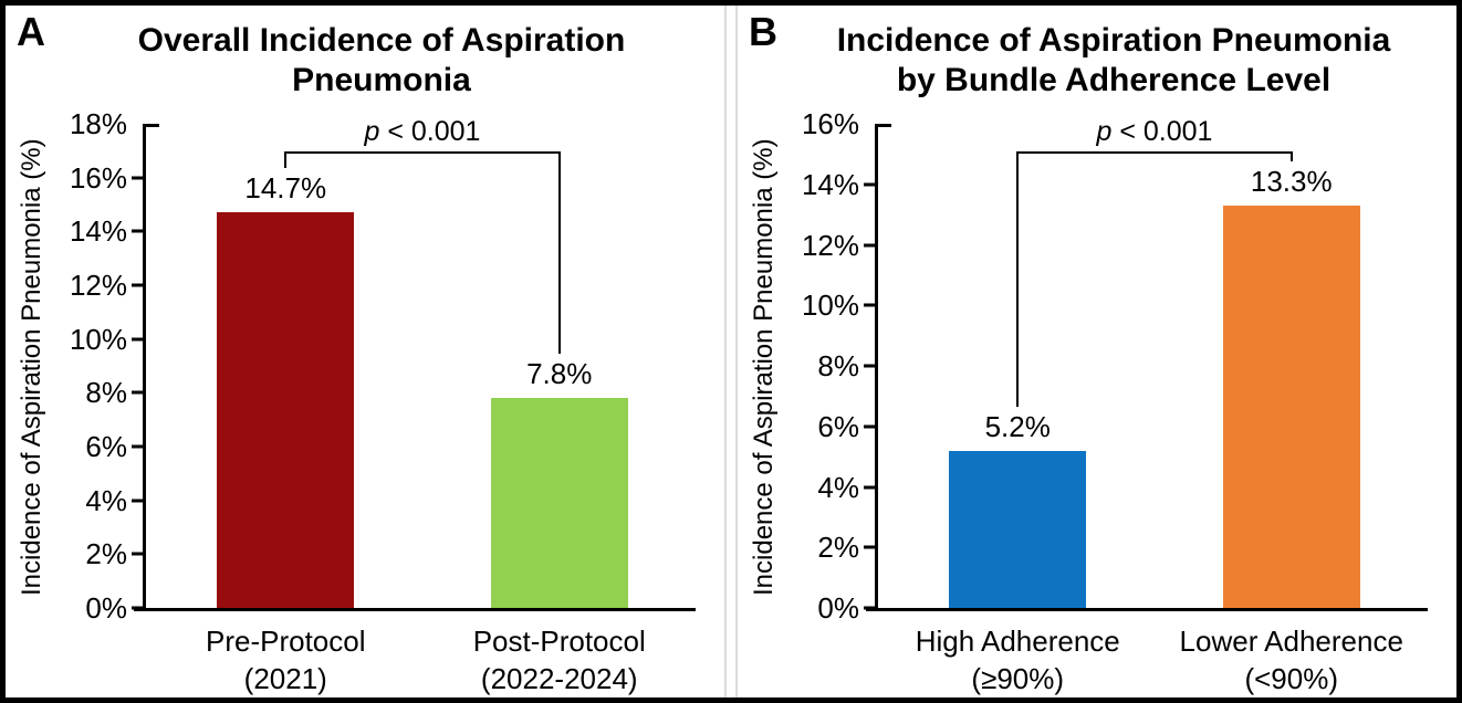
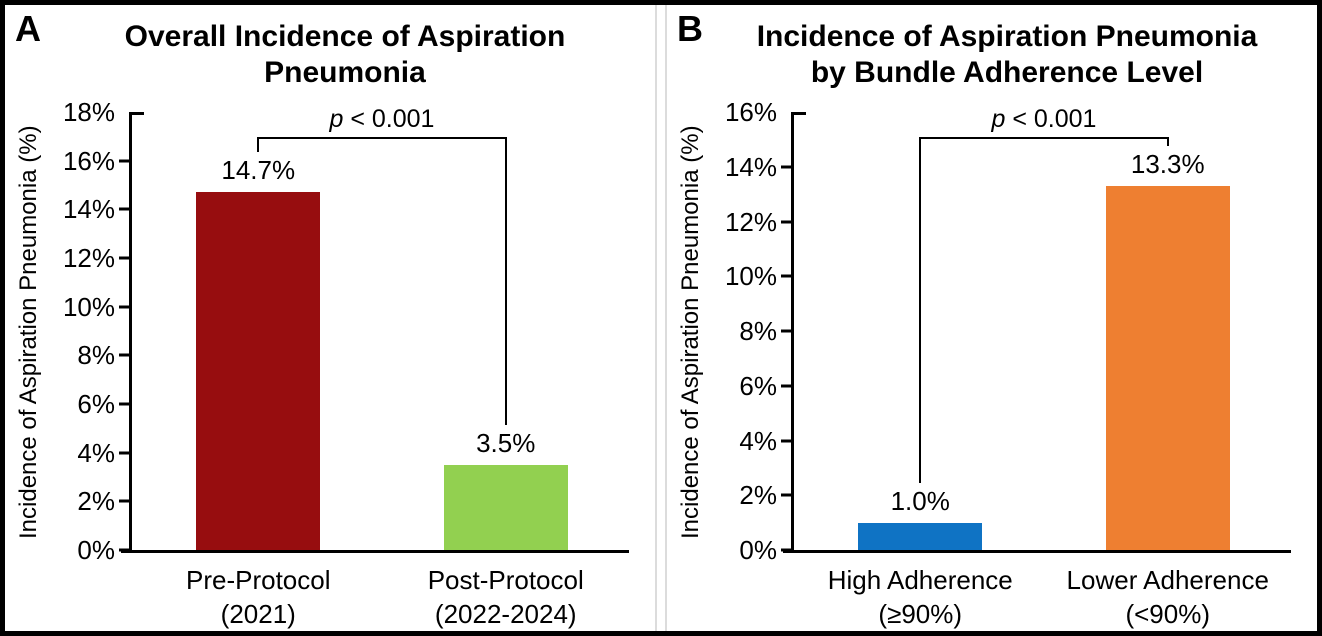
Overall Incidence of Aspiration Pneumonia/Post-Protocol (2022-2024): 7.8% -> 3.5%
Incidence of Aspiration Pneumonia by Bundle Adherence Level/High Adherence (≥90%): 5.2% -> 1.0%
